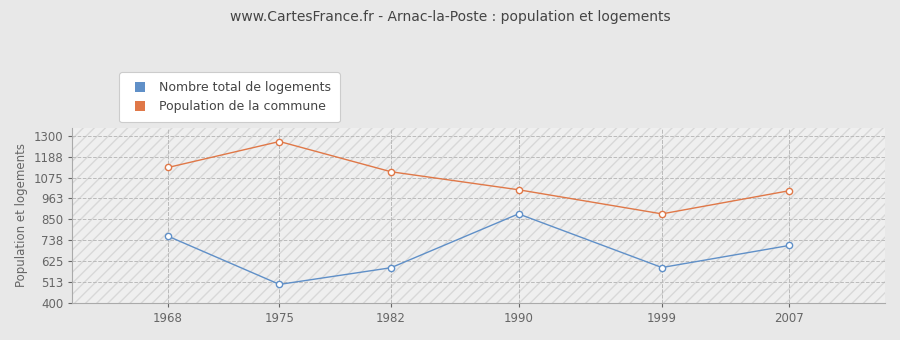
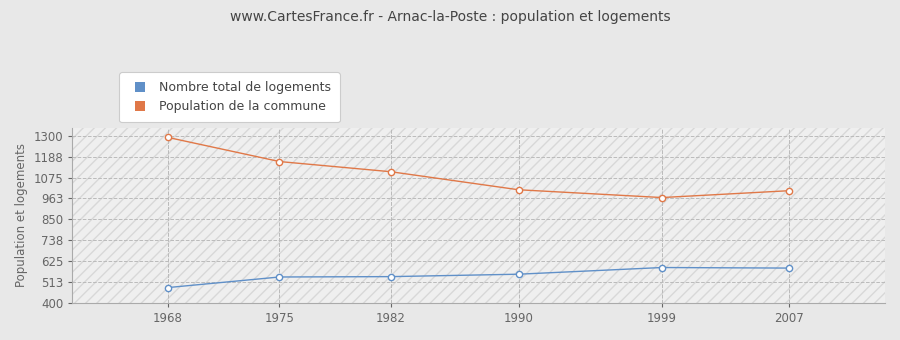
Nombre total de logements/1968: 760 -> 480
Population de la commune/1968: 1130 -> 1290
Nombre total de logements/1975: 500 -> 540
Population de la commune/1975: 1270 -> 1160
Nombre total de logements/1982: 590 -> 540
Nombre total de logements/1990: 880 -> 560
Population de la commune/1999: 880 -> 970
Nombre total de logements/2007: 710 -> 590
